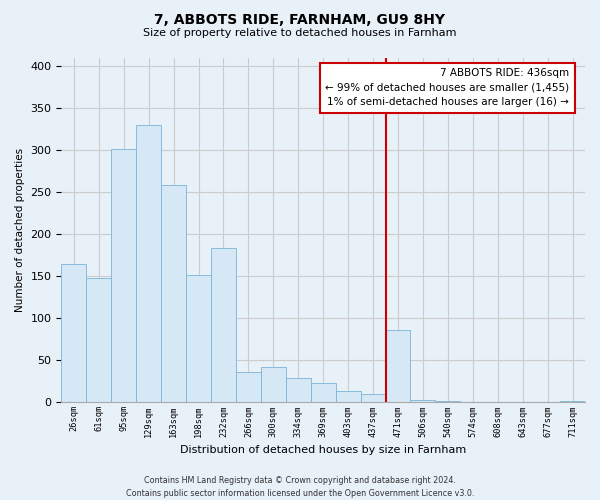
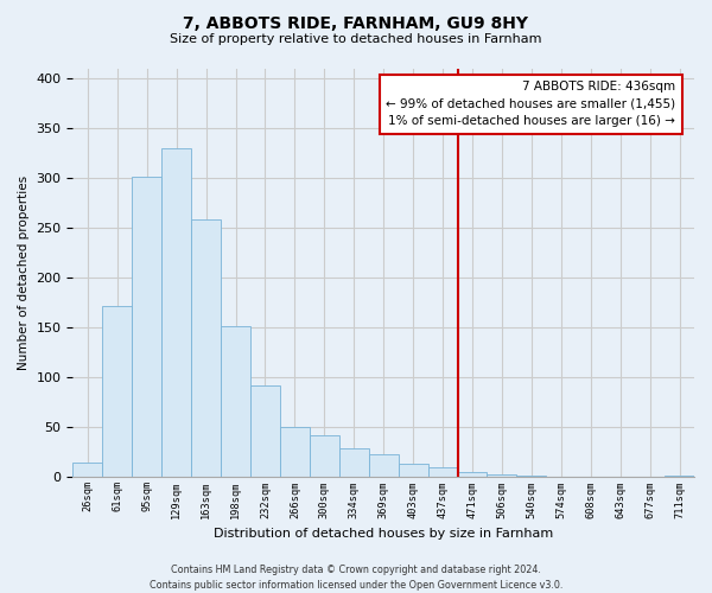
26sqm: 164 -> 15
61sqm: 148 -> 172
232sqm: 184 -> 92
266sqm: 36 -> 50
471sqm: 86 -> 5
